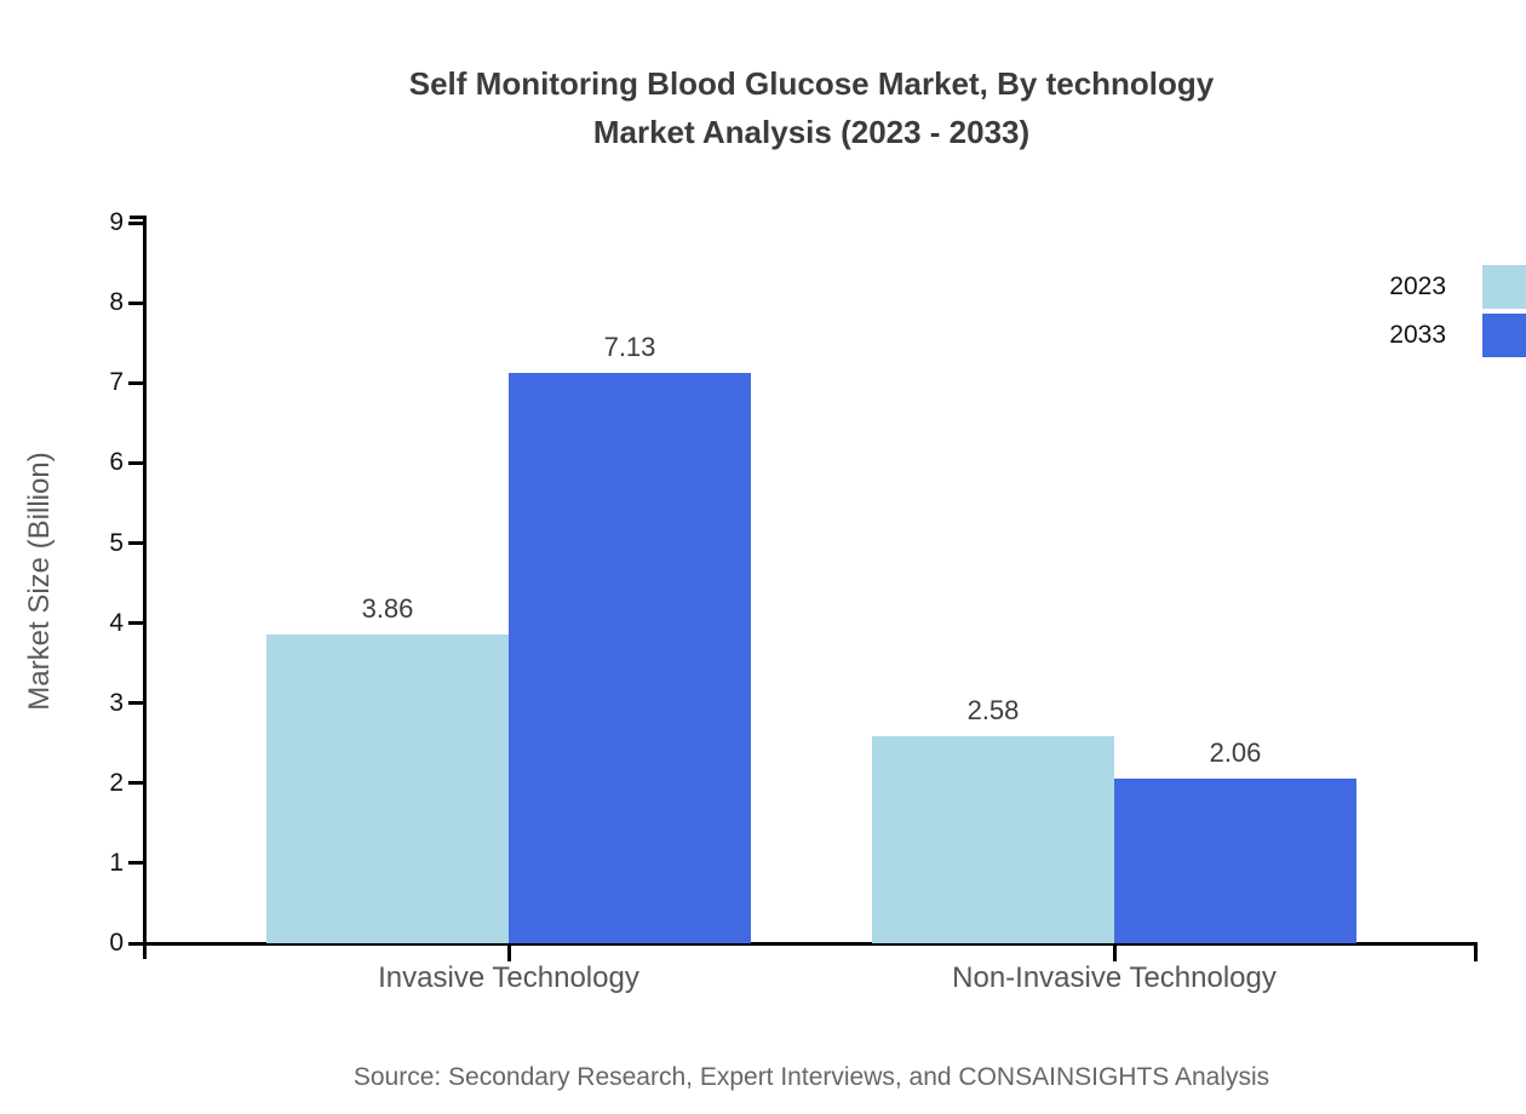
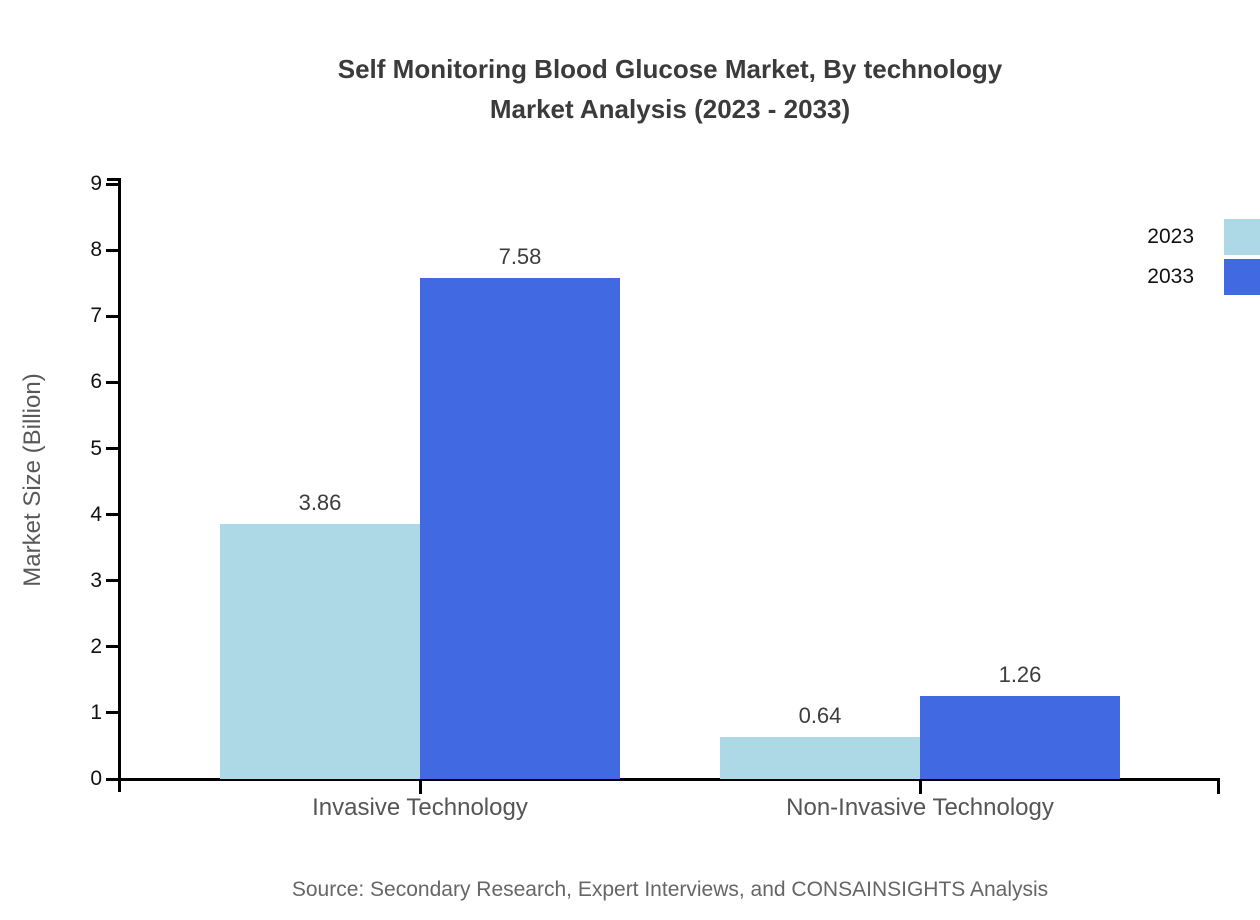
2033/Invasive Technology: 7.13 -> 7.58
2023/Non-Invasive Technology: 2.58 -> 0.64
2033/Non-Invasive Technology: 2.06 -> 1.26
